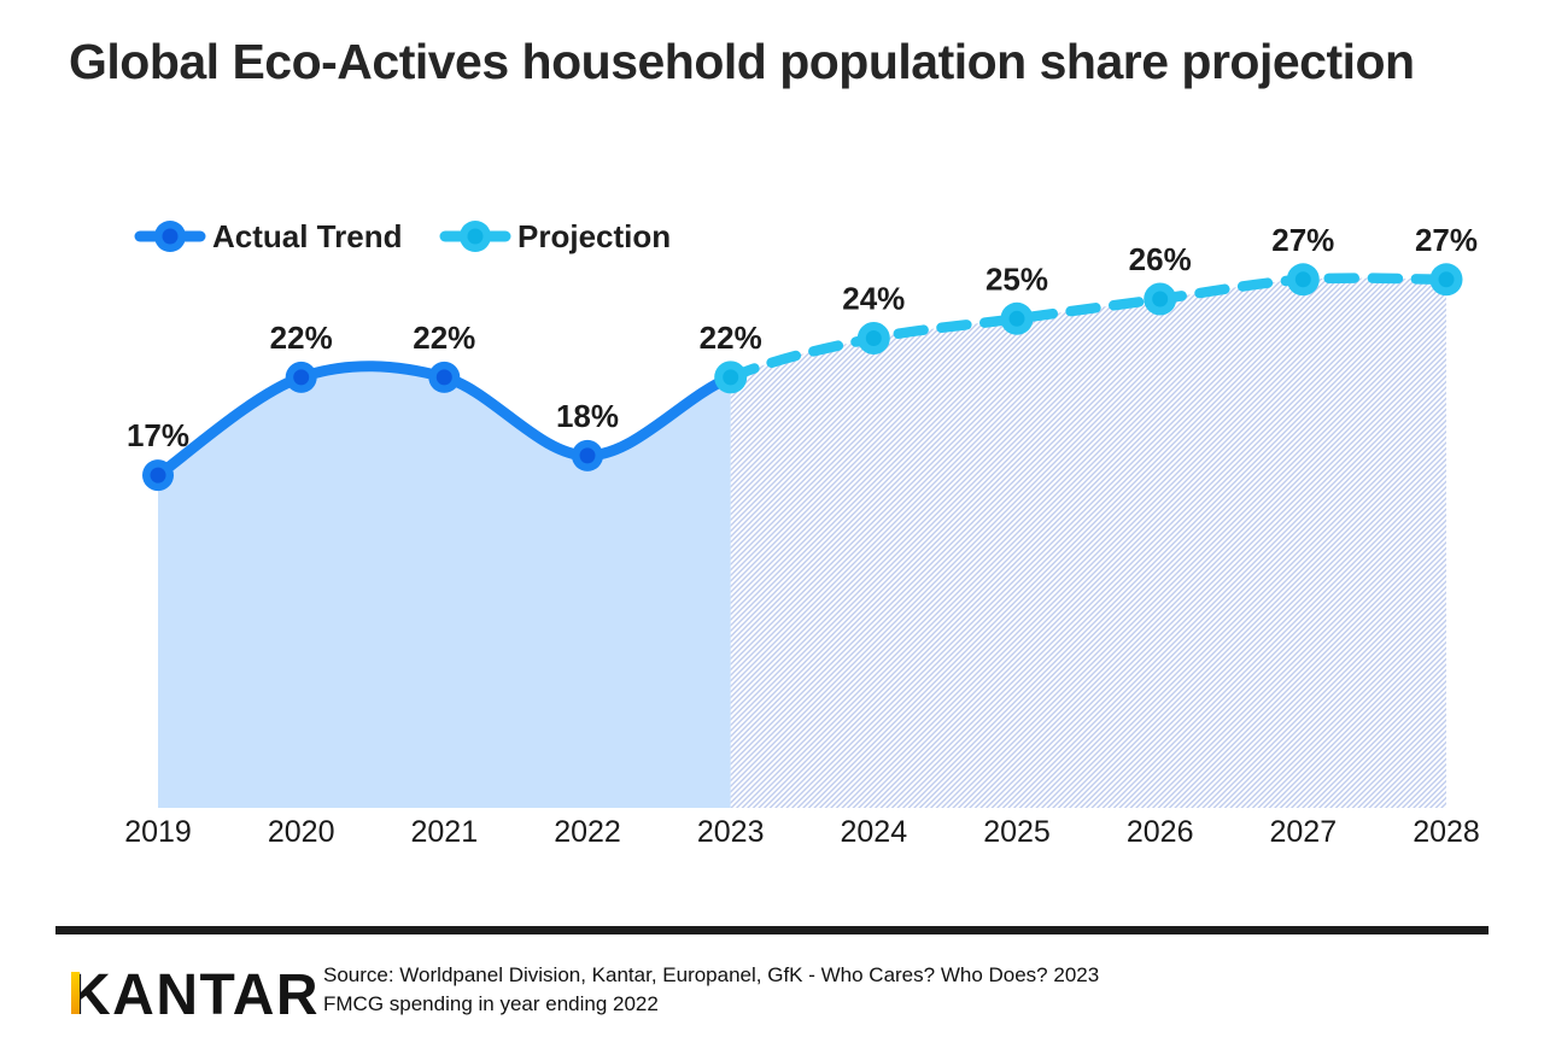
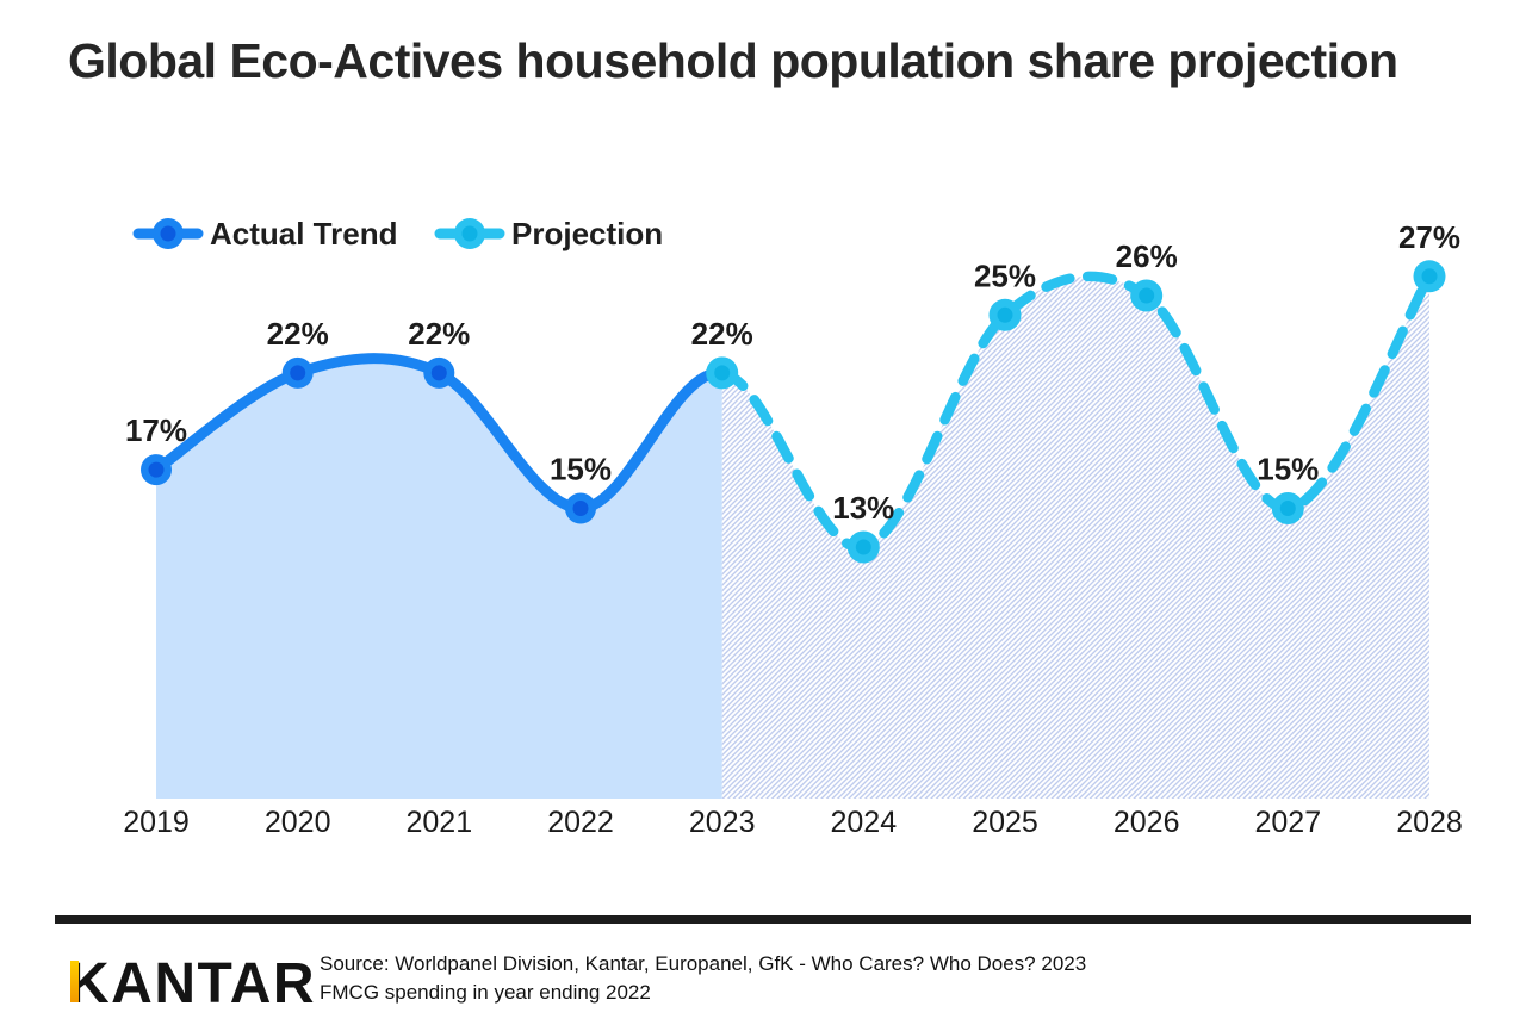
Actual Trend/2022: 18% -> 15%
Projection/2024: 24% -> 13%
Projection/2027: 27% -> 15%
